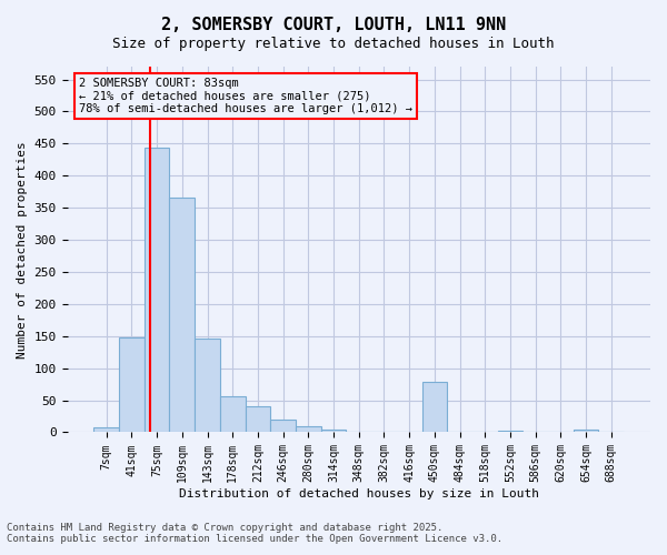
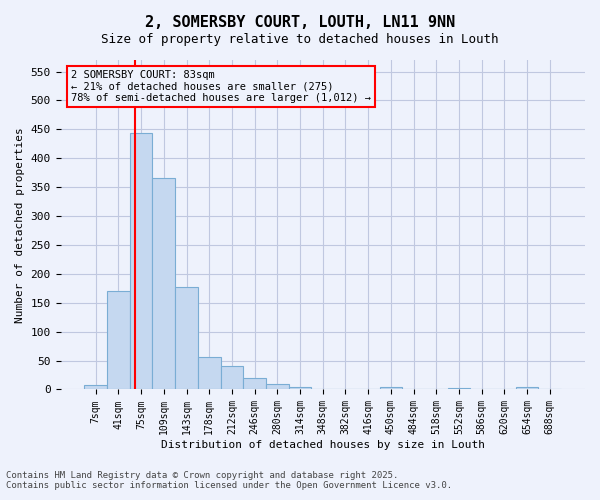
41sqm: 148 -> 170
143sqm: 146 -> 178
450sqm: 78 -> 4
